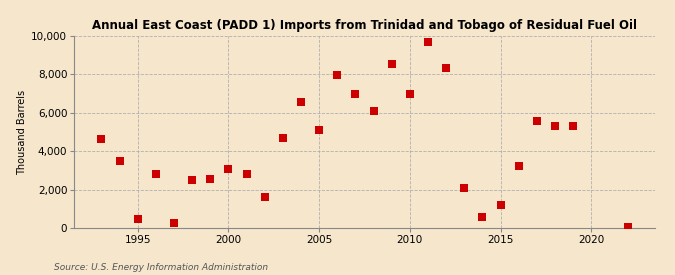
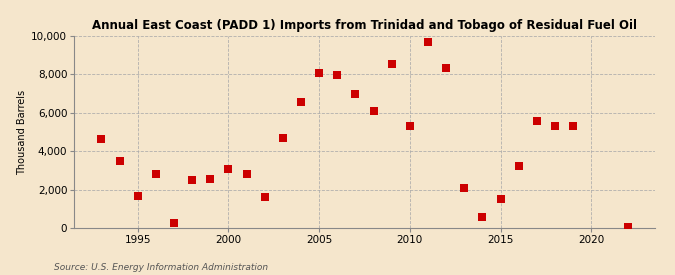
1995: 500 -> 1,600
2005: 5,100 -> 8,000
2010: 7,000 -> 5,300
2015: 1,200 -> 1,500
